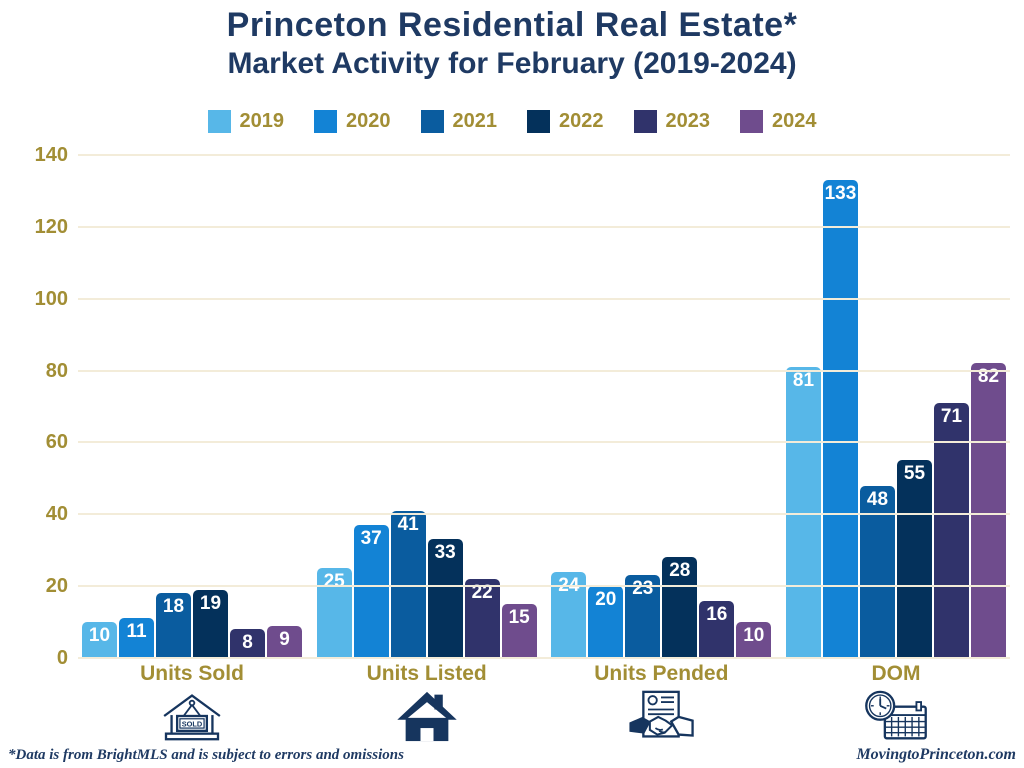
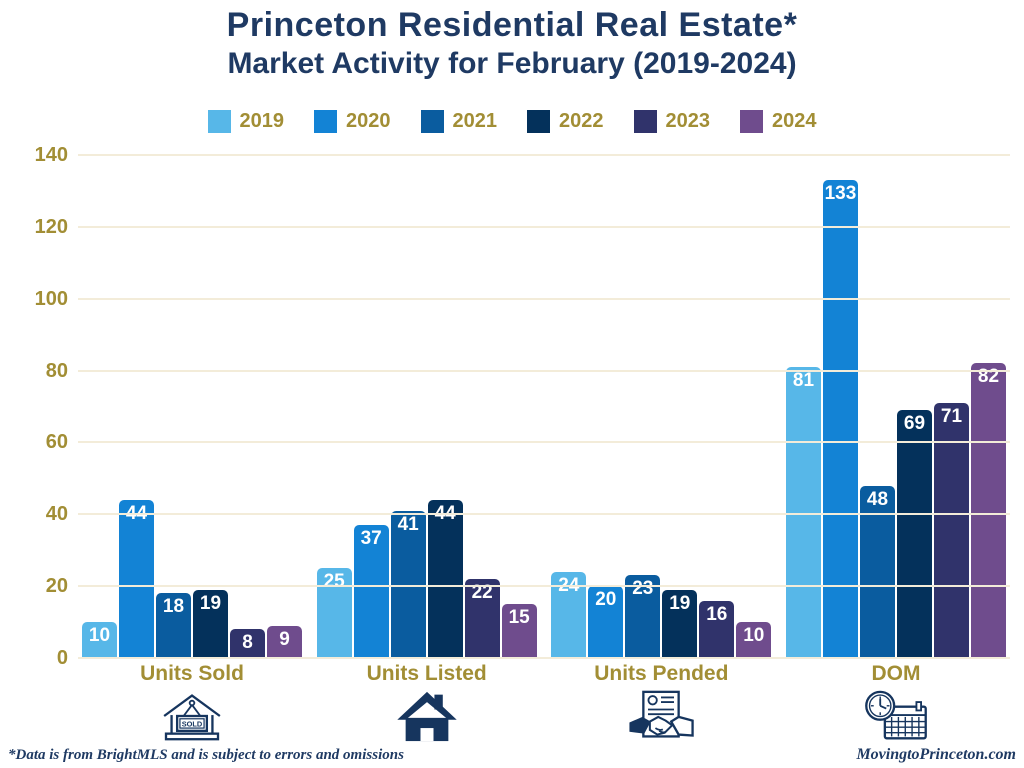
2020/Units Sold: 11 -> 44
2022/Units Listed: 33 -> 44
2022/Units Pended: 28 -> 19
2022/DOM: 55 -> 69
